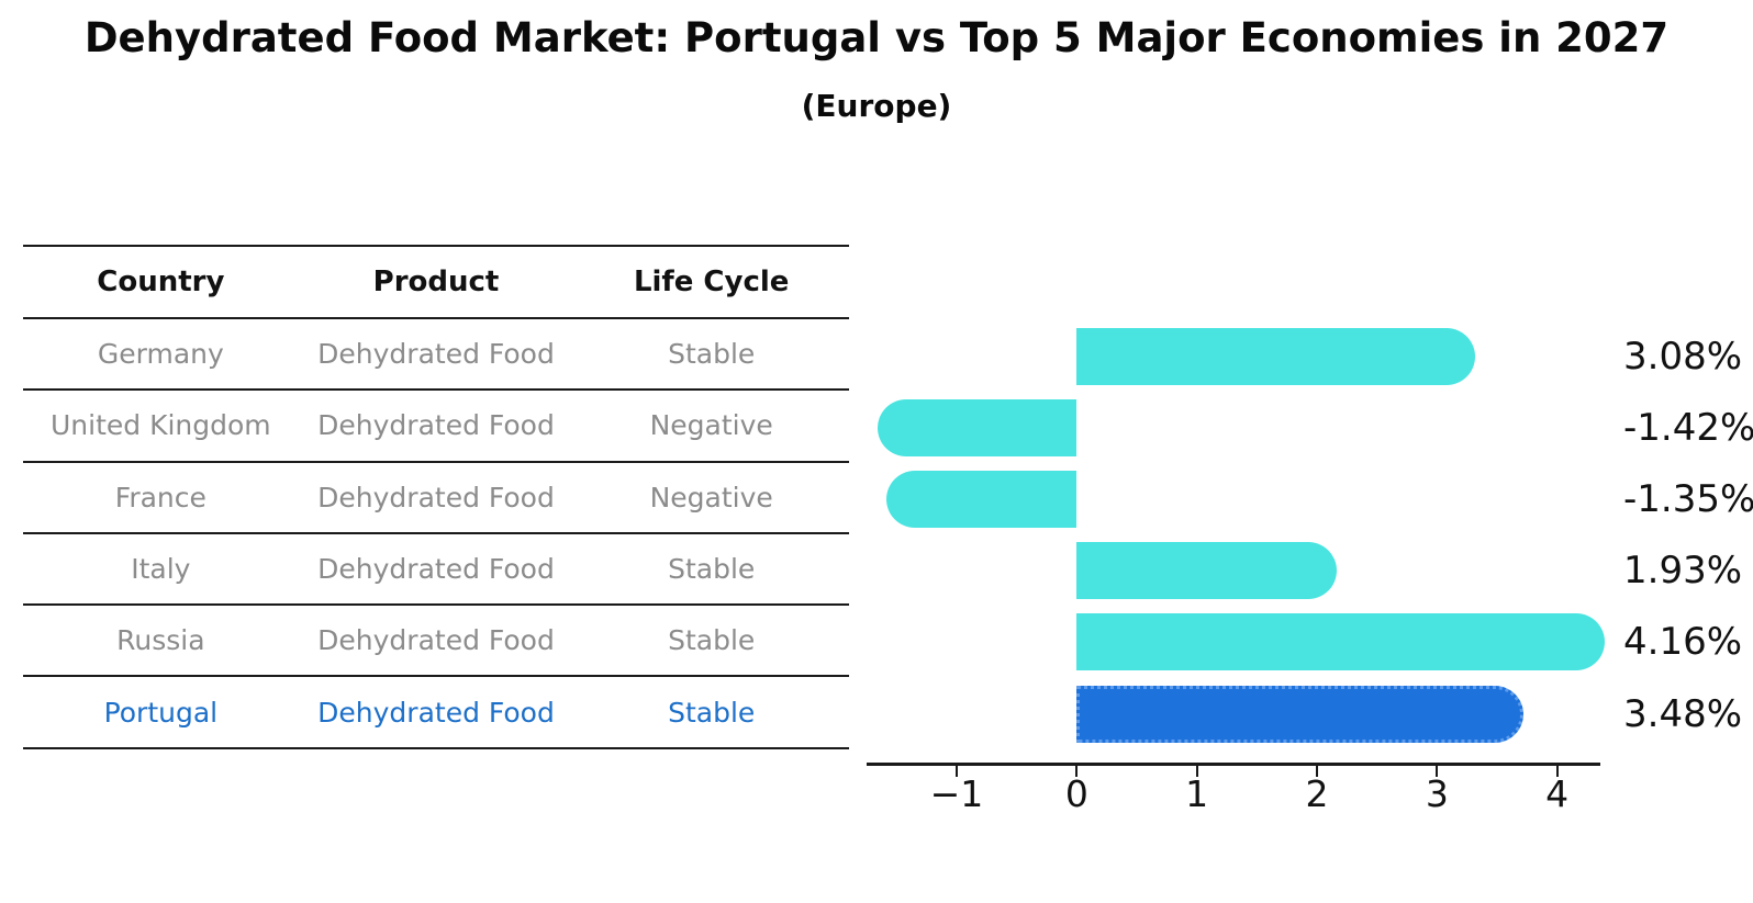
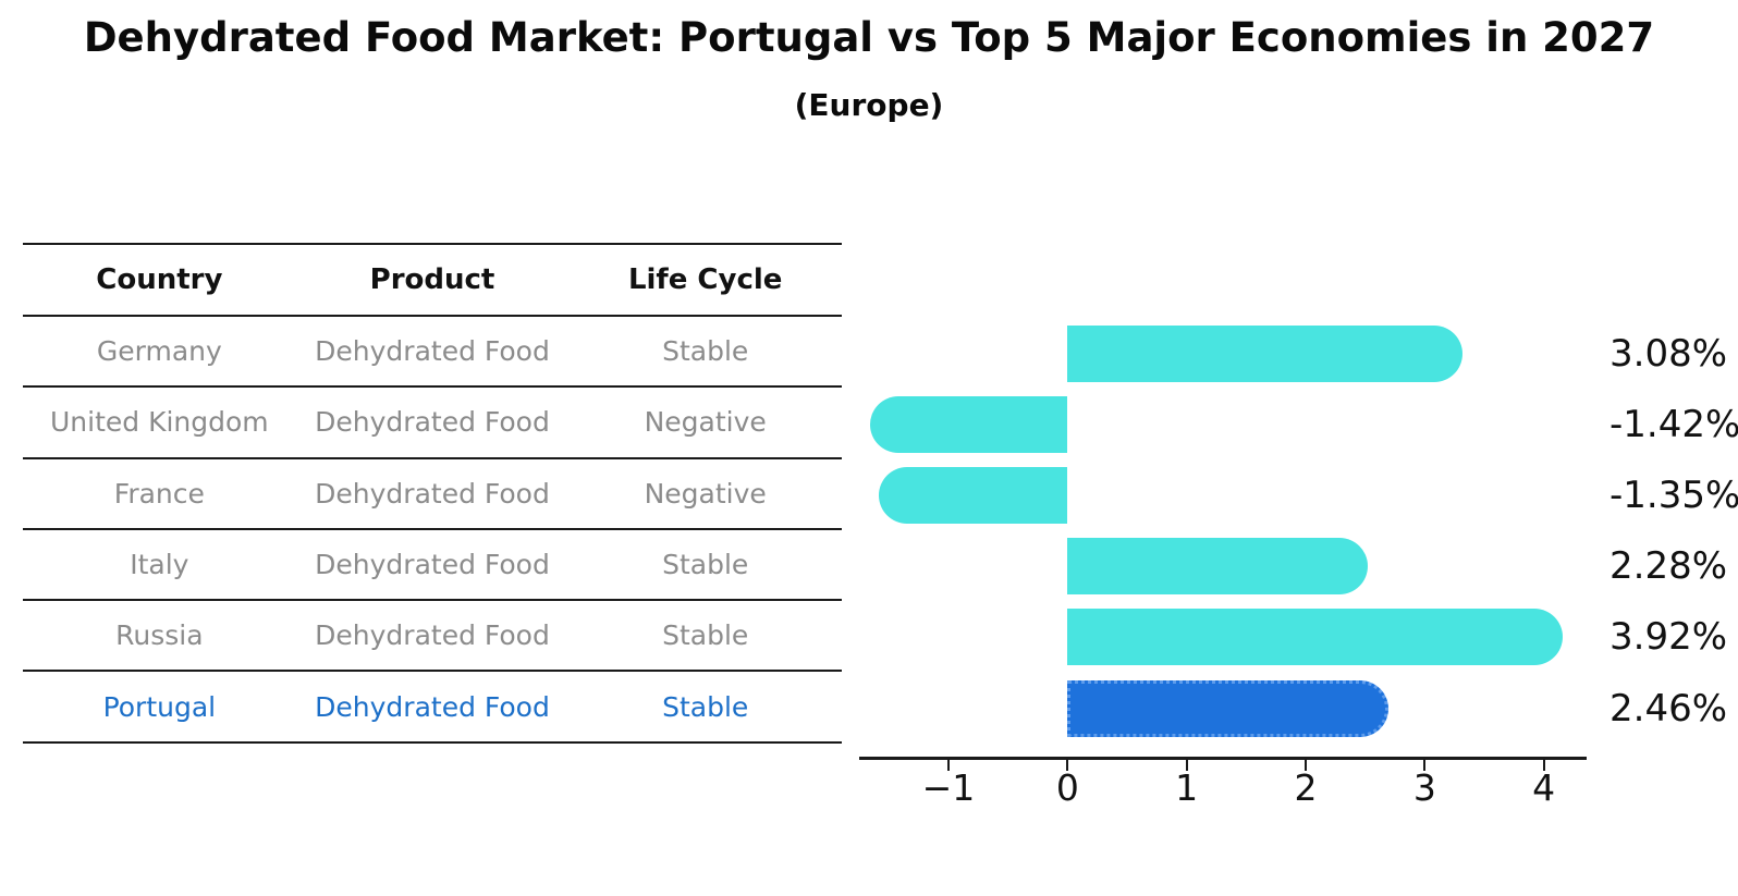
Italy: 1.93% -> 2.28%
Russia: 4.16% -> 3.92%
Portugal: 3.48% -> 2.46%
